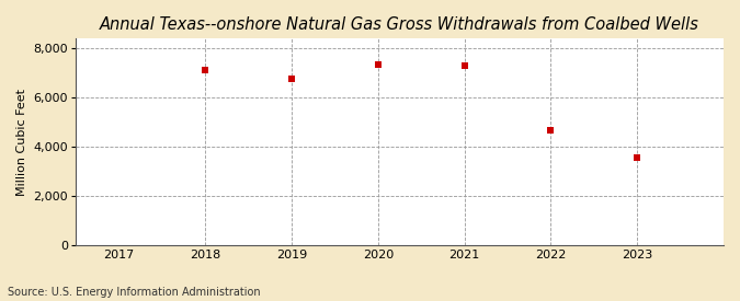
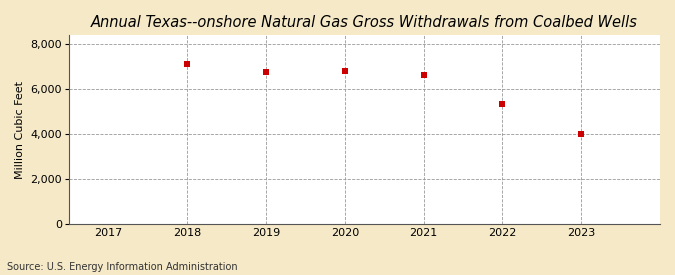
2020: 7,350 -> 6,800
2021: 7,300 -> 6,610
2022: 4,650 -> 5,320
2023: 3,550 -> 4,000
